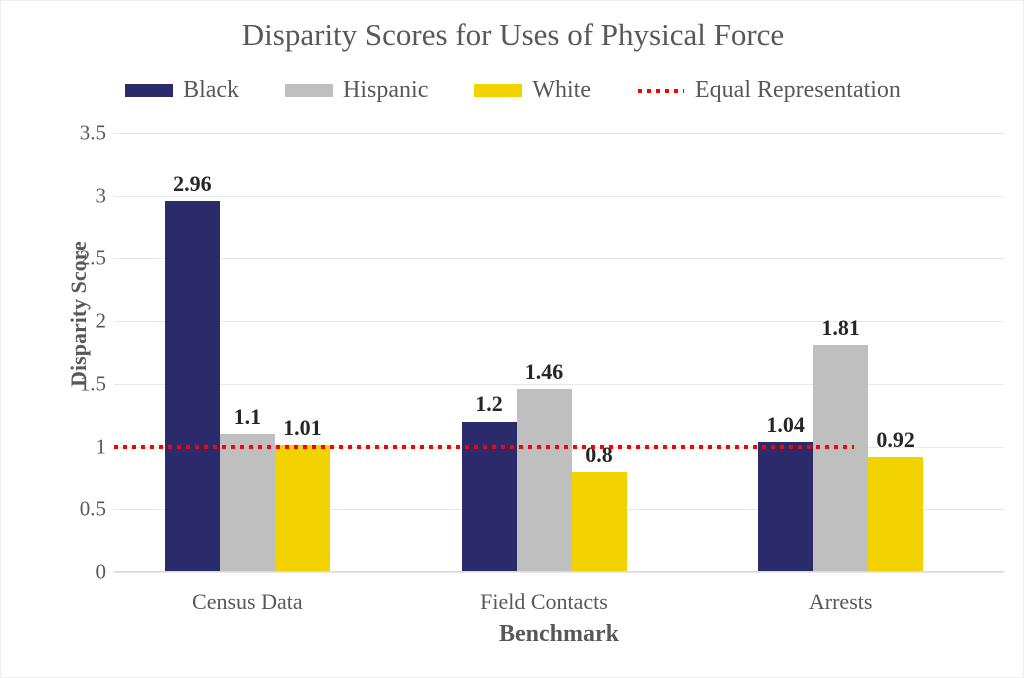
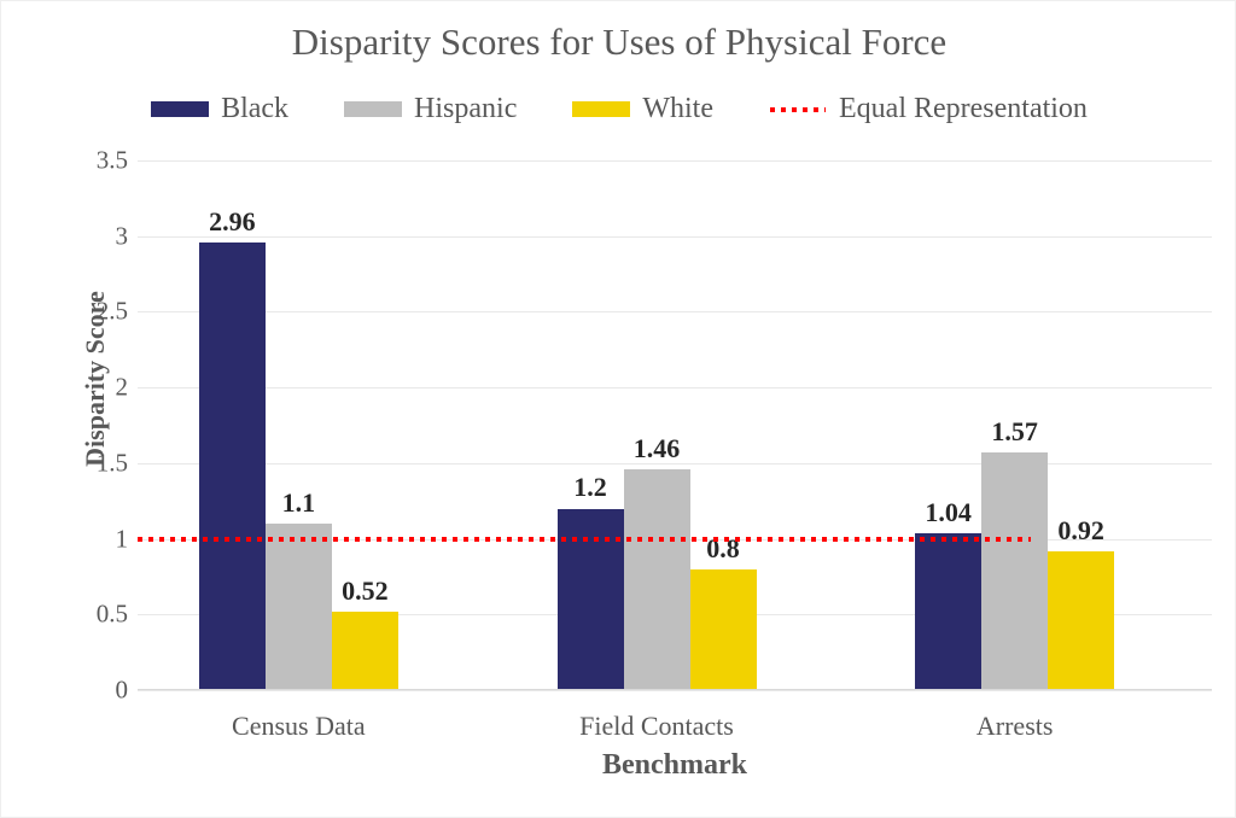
White/Census Data: 1.01 -> 0.52
Hispanic/Arrests: 1.81 -> 1.57
